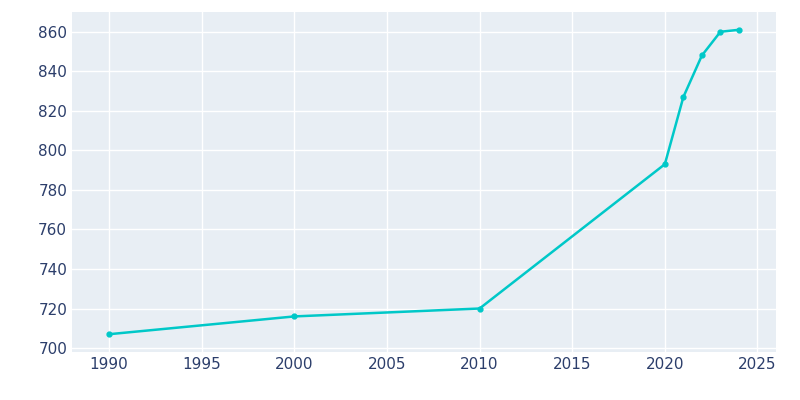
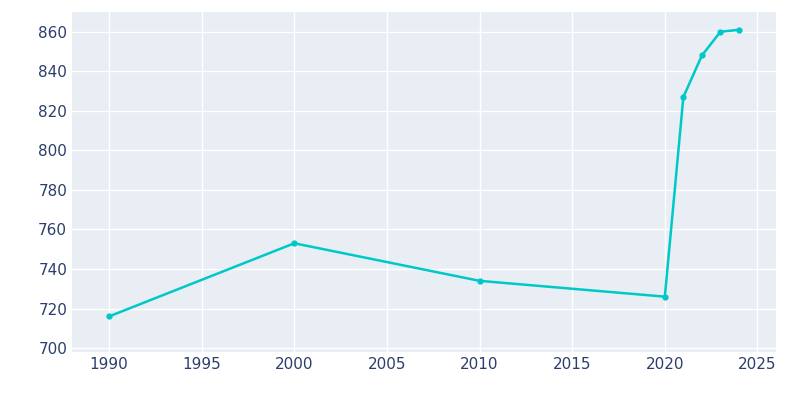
1990: 707 -> 716
2000: 716 -> 753
2010: 720 -> 734
2020: 793 -> 726
